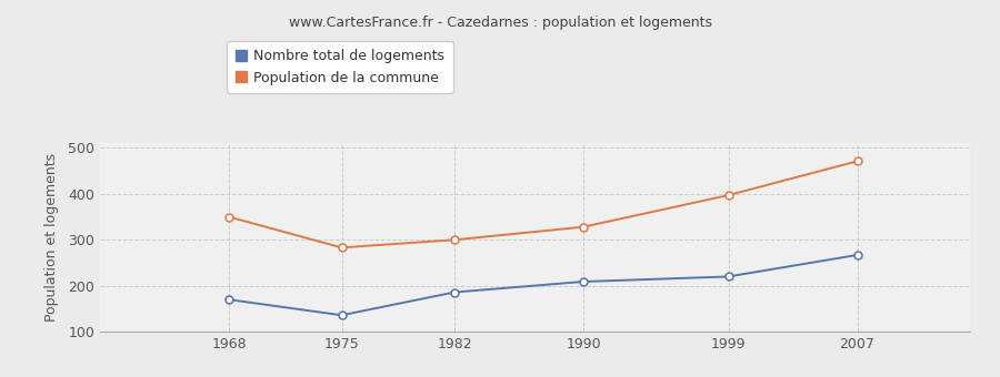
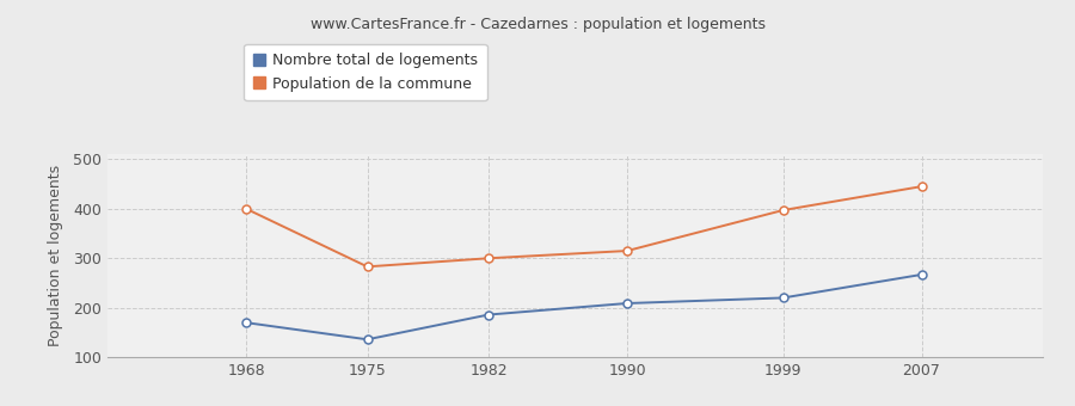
Population de la commune/1968: 350 -> 400
Population de la commune/1990: 328 -> 315
Population de la commune/2007: 471 -> 445
